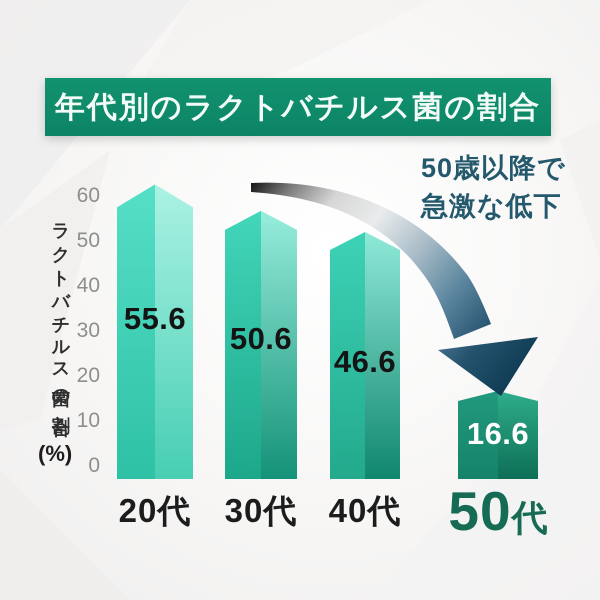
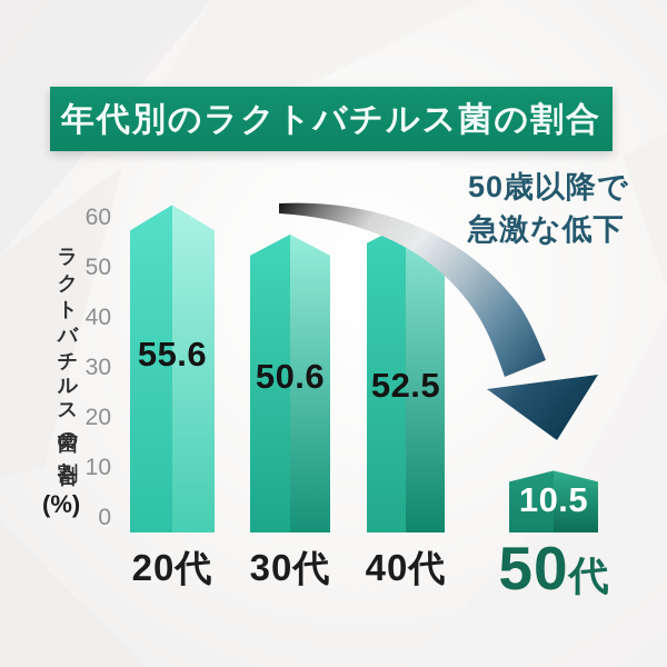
40代: 46.6 -> 52.5
50代: 16.6 -> 10.5
